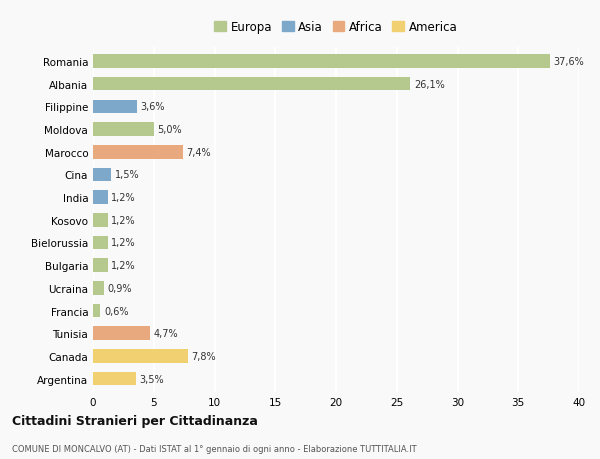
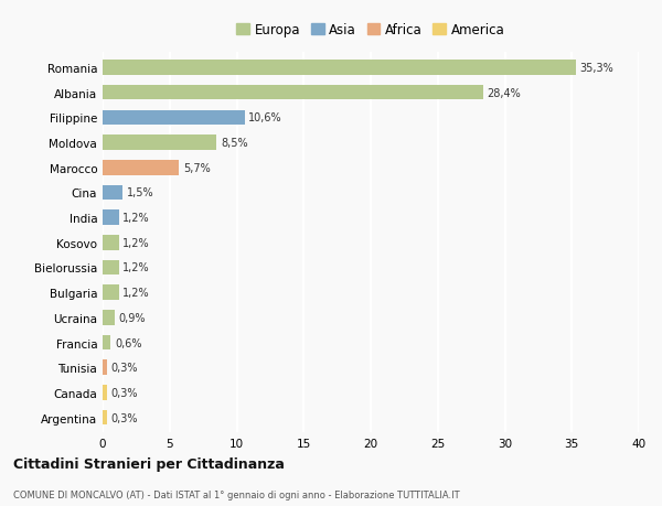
Romania: 37,6% -> 35,3%
Albania: 26,1% -> 28,4%
Filippine: 3,6% -> 10,6%
Moldova: 5,0% -> 8,5%
Marocco: 7,4% -> 5,7%
Tunisia: 4,7% -> 0,3%
Canada: 7,8% -> 0,3%
Argentina: 3,5% -> 0,3%
